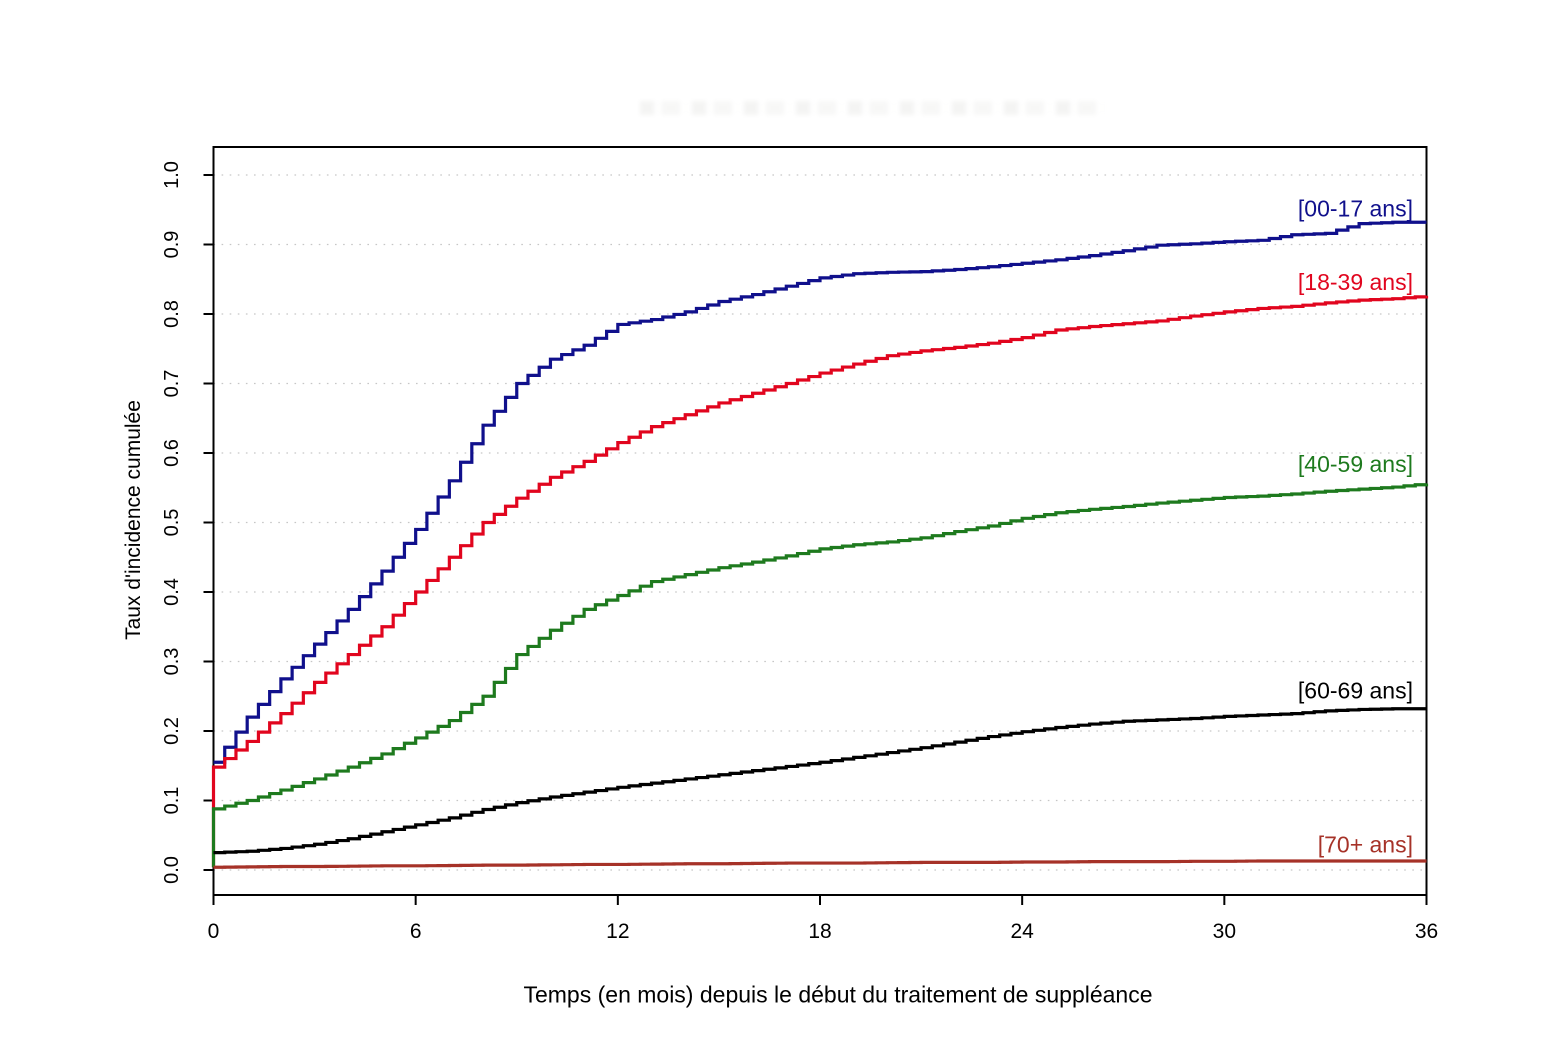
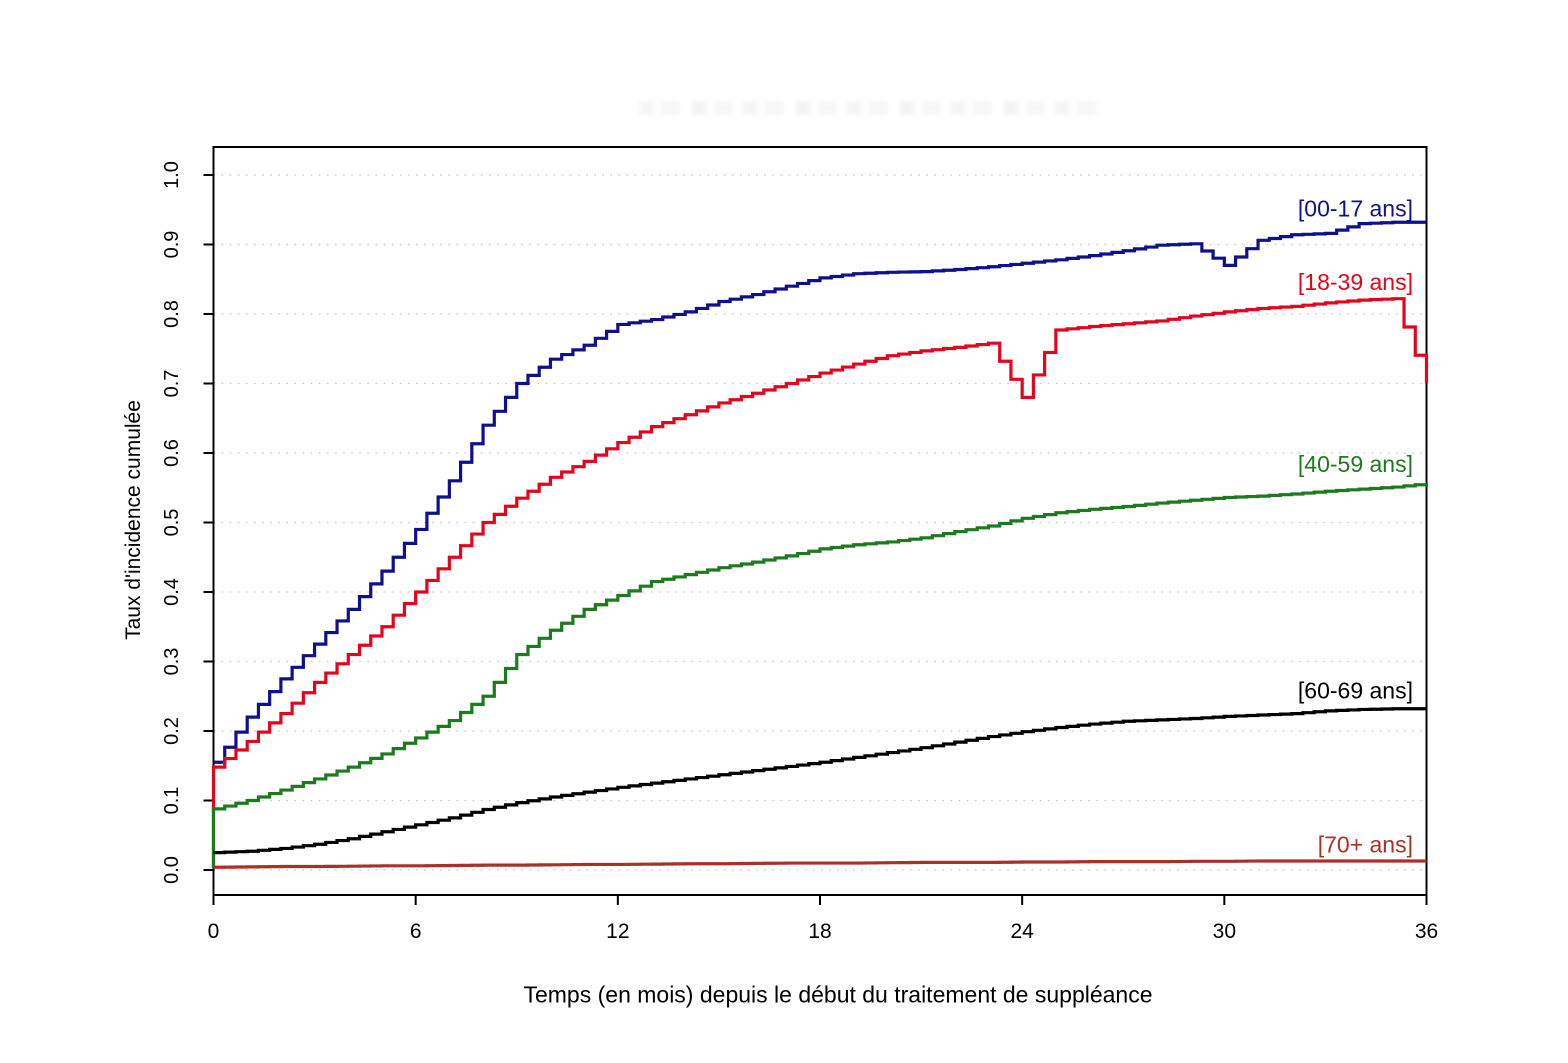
[18-39 ans]/24: 0.77 -> 0.68
[00-17 ans]/30: 0.90 -> 0.87
[18-39 ans]/36: 0.83 -> 0.70
